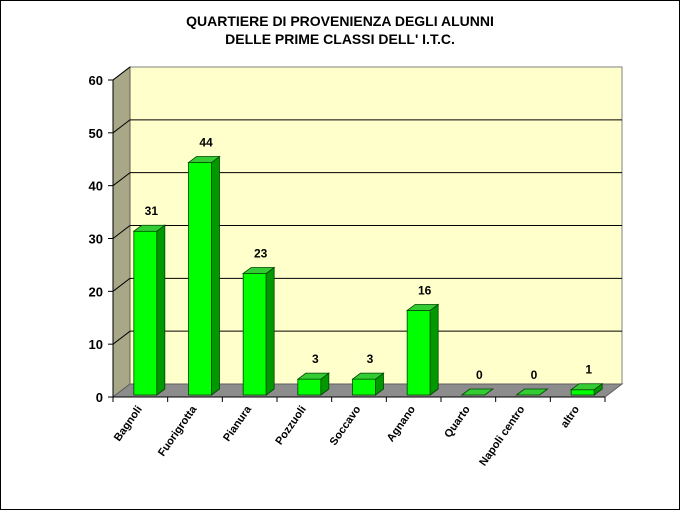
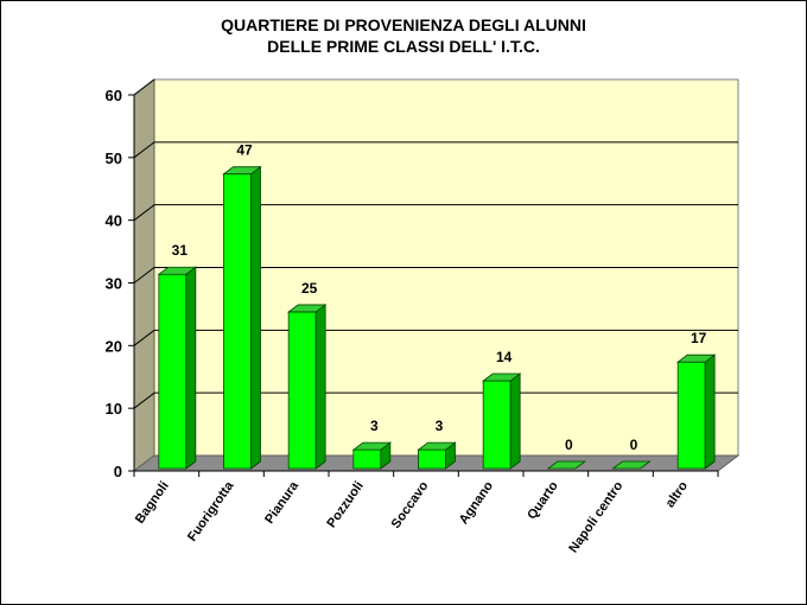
Fuorigrotta: 44 -> 47
Pianura: 23 -> 25
Agnano: 16 -> 14
altro: 1 -> 17
